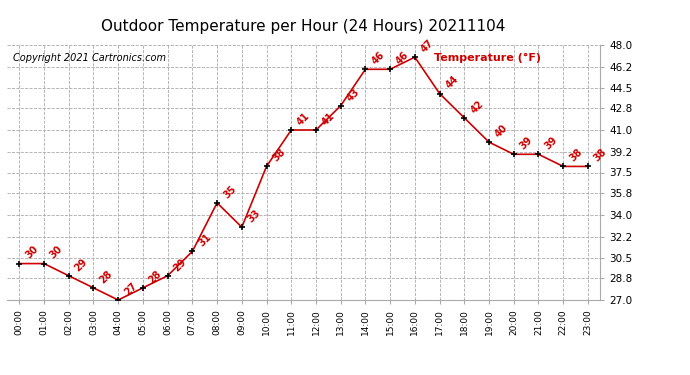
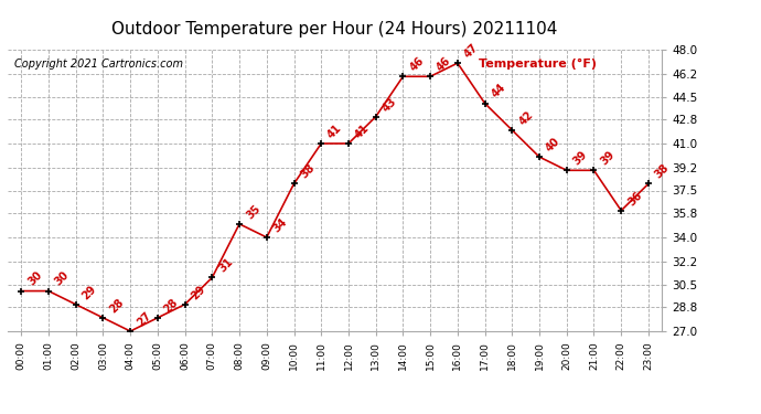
09:00: 33 -> 34
22:00: 38 -> 36
